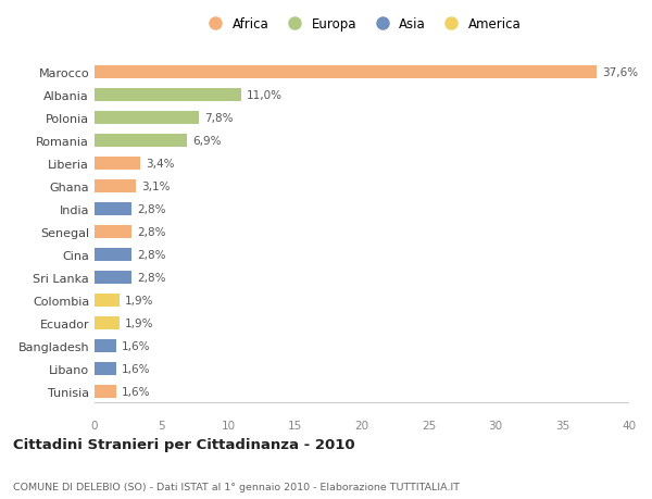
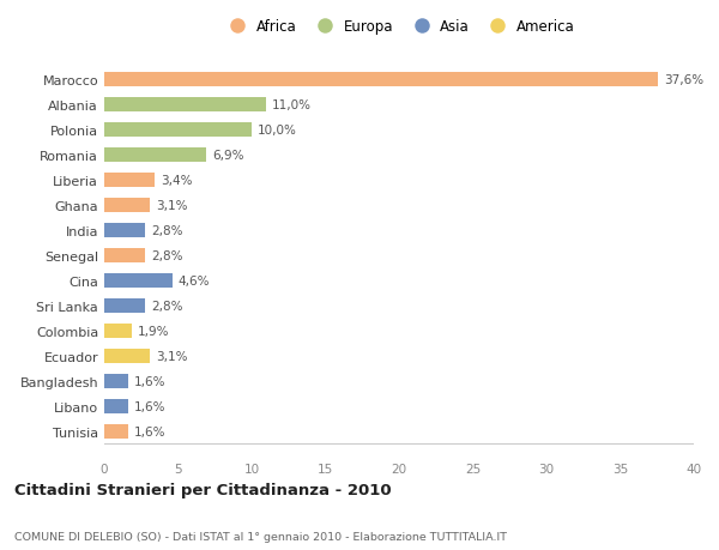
Polonia: 7,8% -> 10,0%
Cina: 2,8% -> 4,6%
Ecuador: 1,9% -> 3,1%
